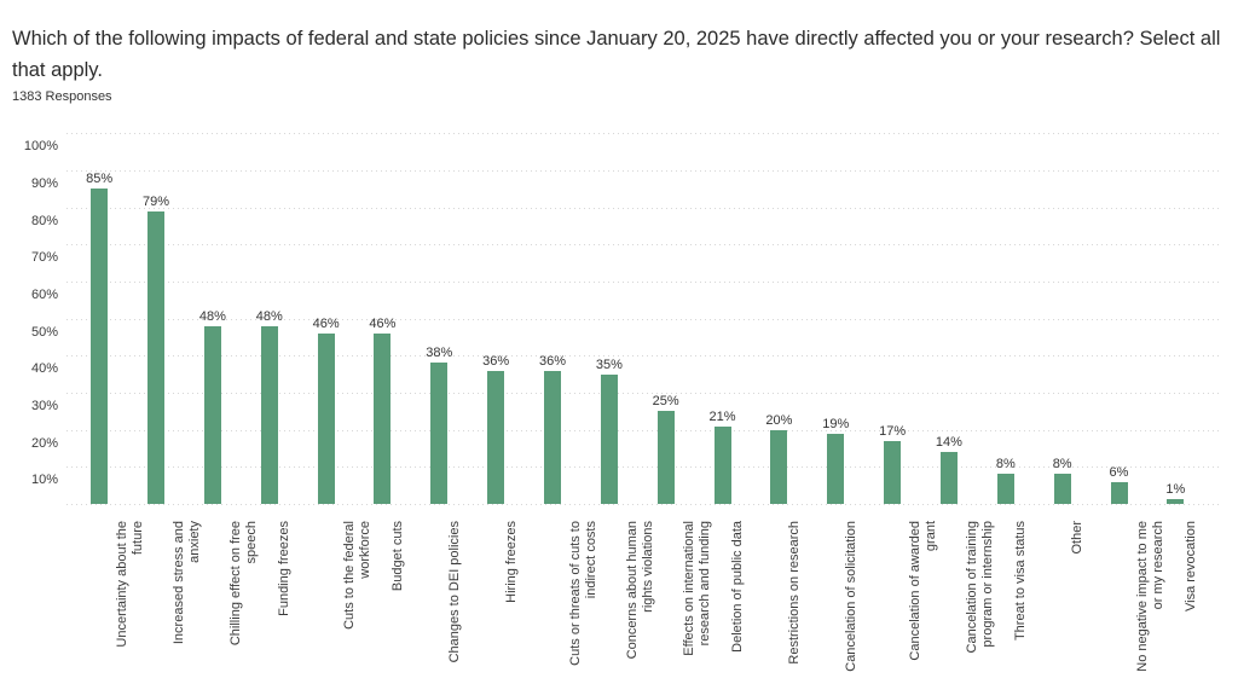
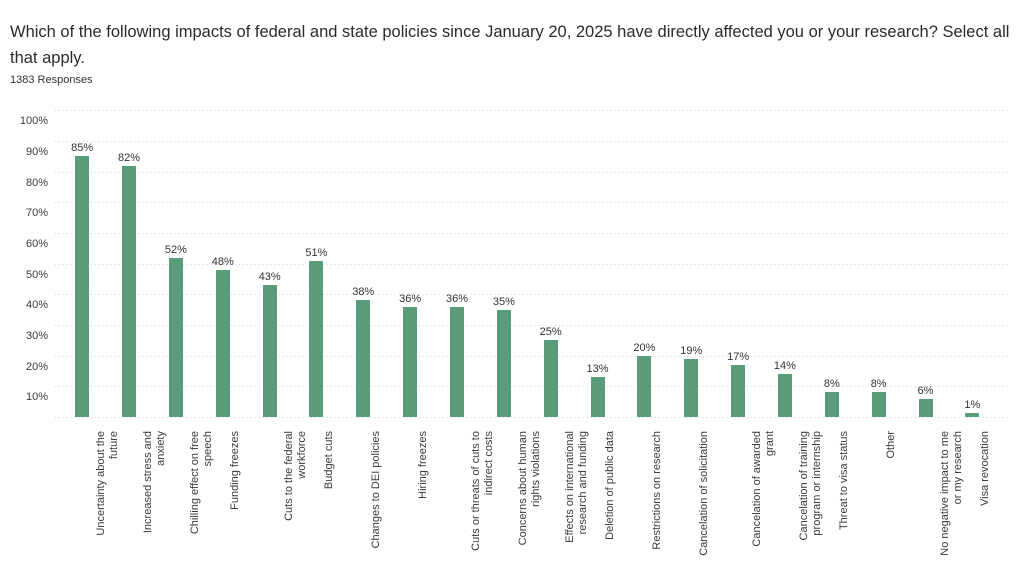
Increased stress and anxiety: 79% -> 82%
Chilling effect on free speech: 48% -> 52%
Cuts to the federal workforce: 46% -> 43%
Budget cuts: 46% -> 51%
Deletion of public data: 21% -> 13%
